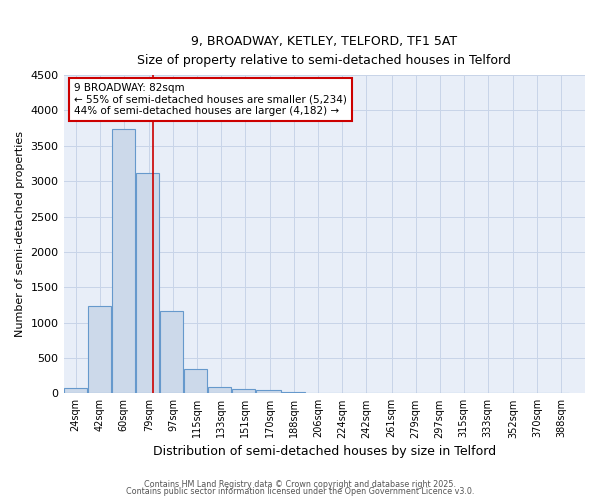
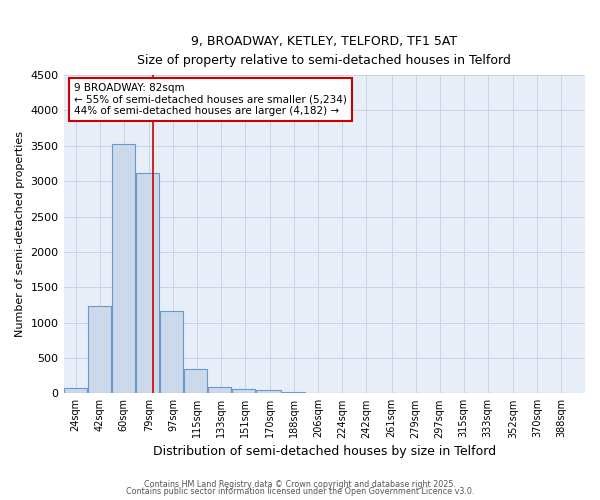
60sqm: 3740 -> 3520
